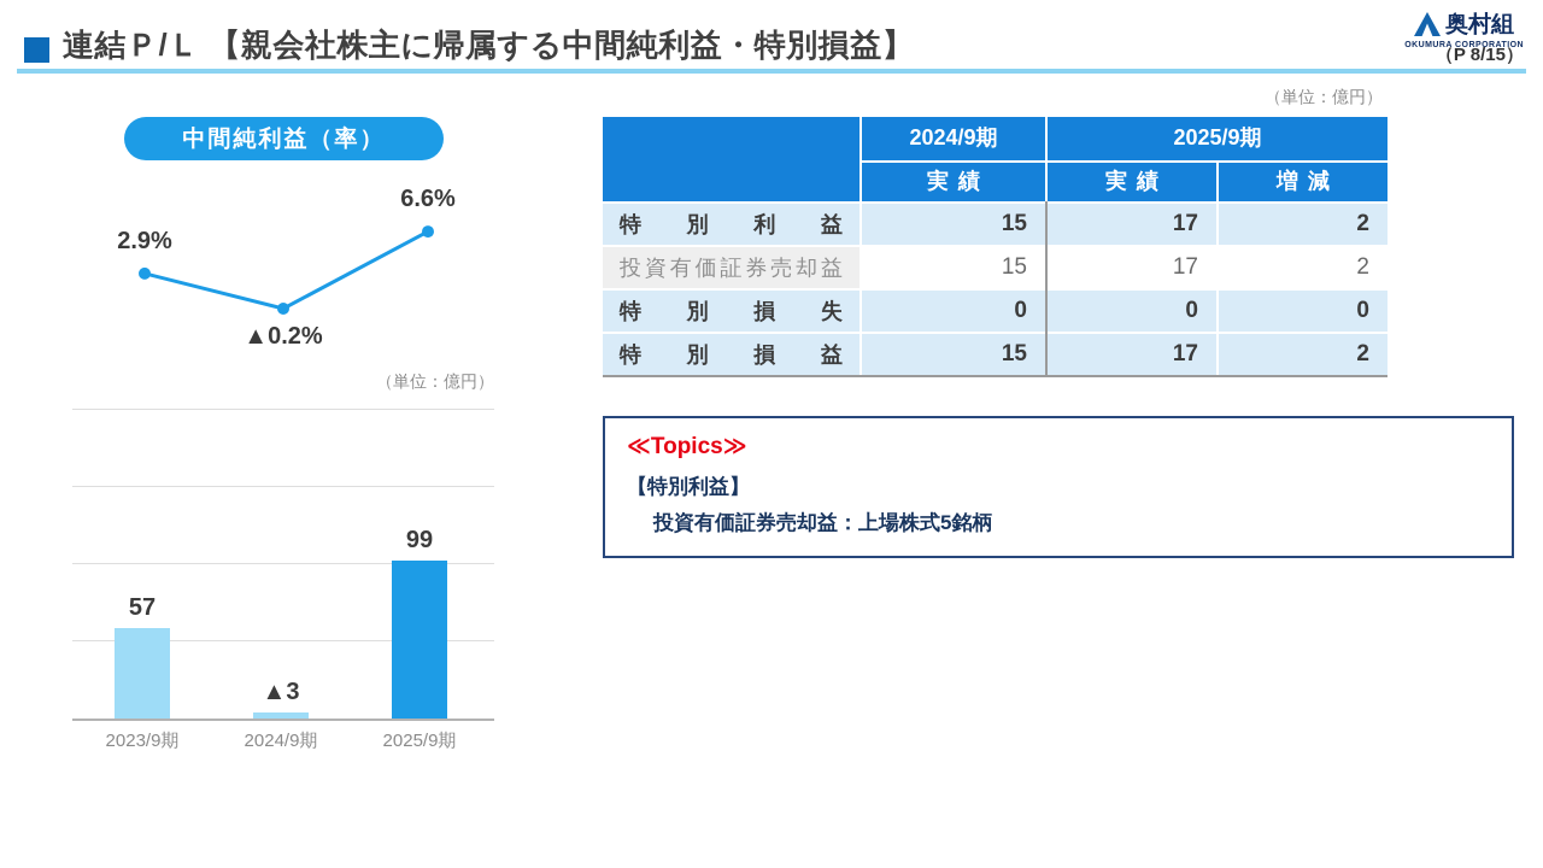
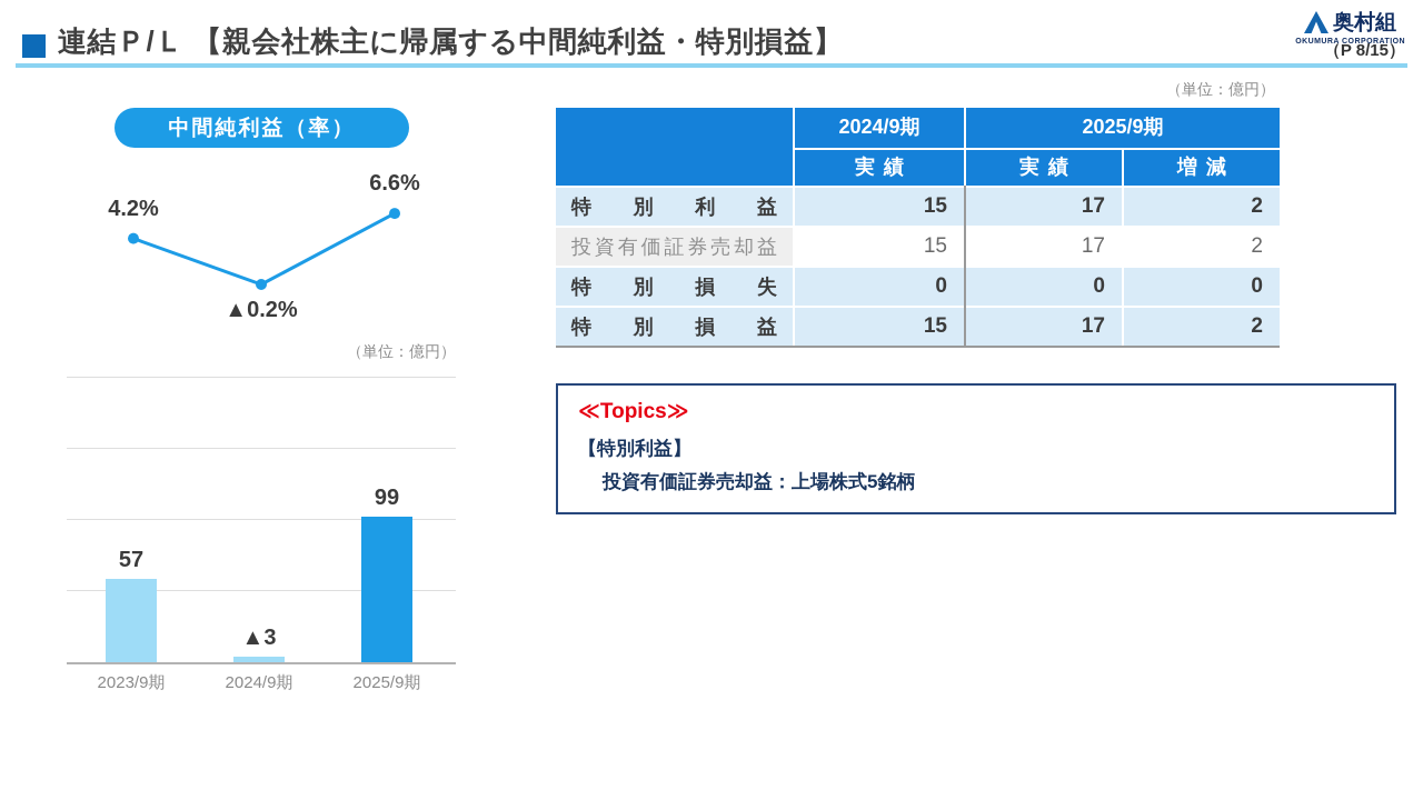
中間純利益（率）/2023/9期: 2.9% -> 4.2%
